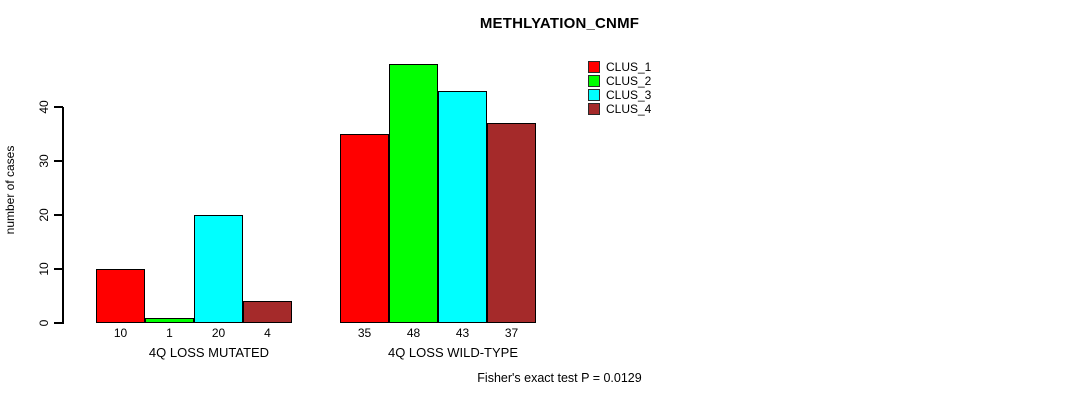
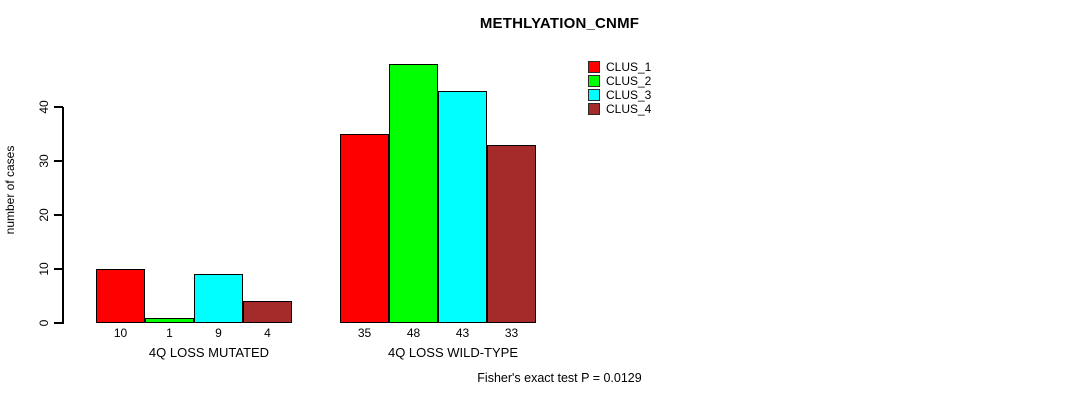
CLUS_3/4Q LOSS MUTATED: 20 -> 9
CLUS_4/4Q LOSS WILD-TYPE: 37 -> 33
